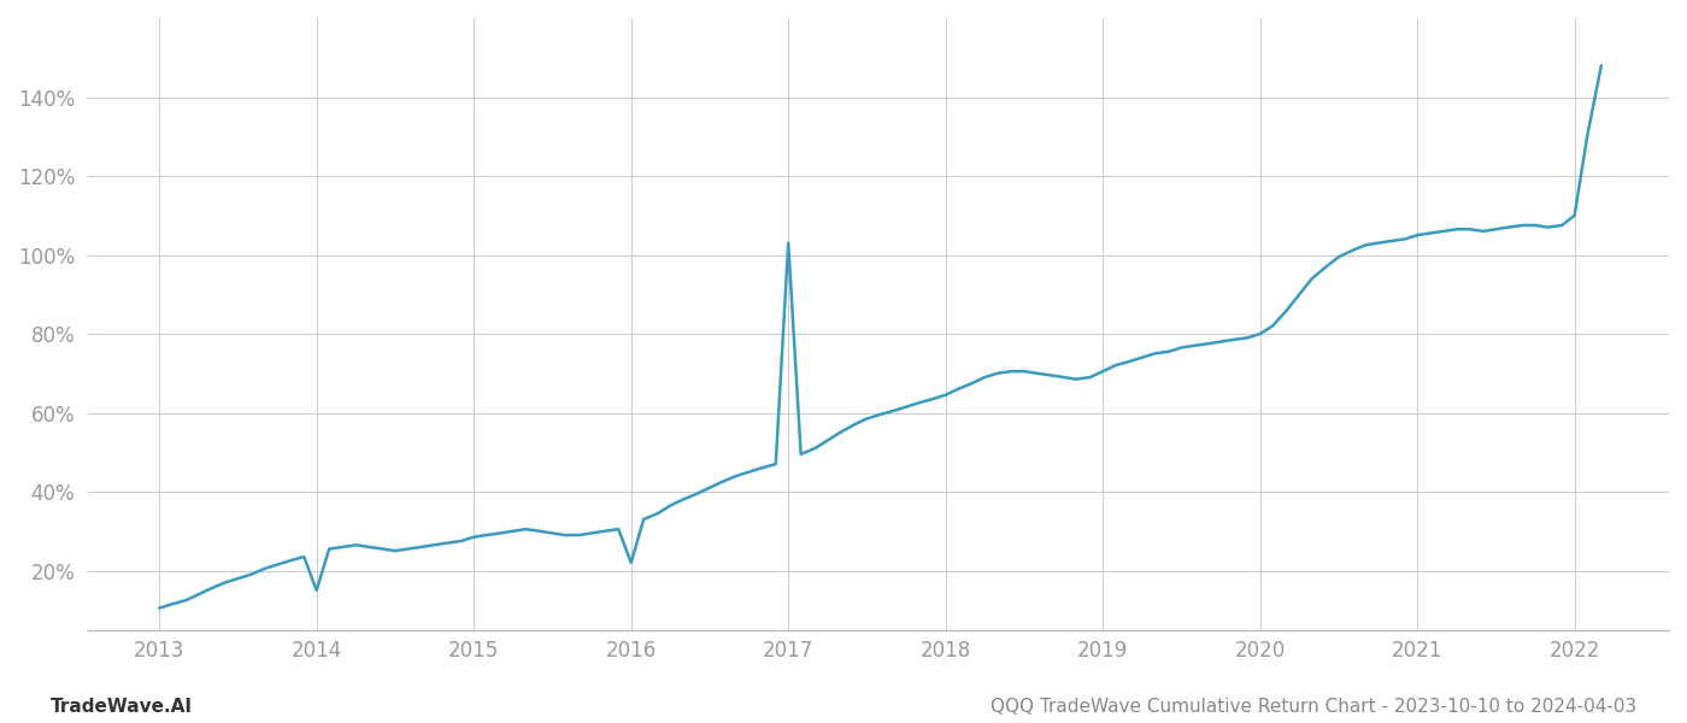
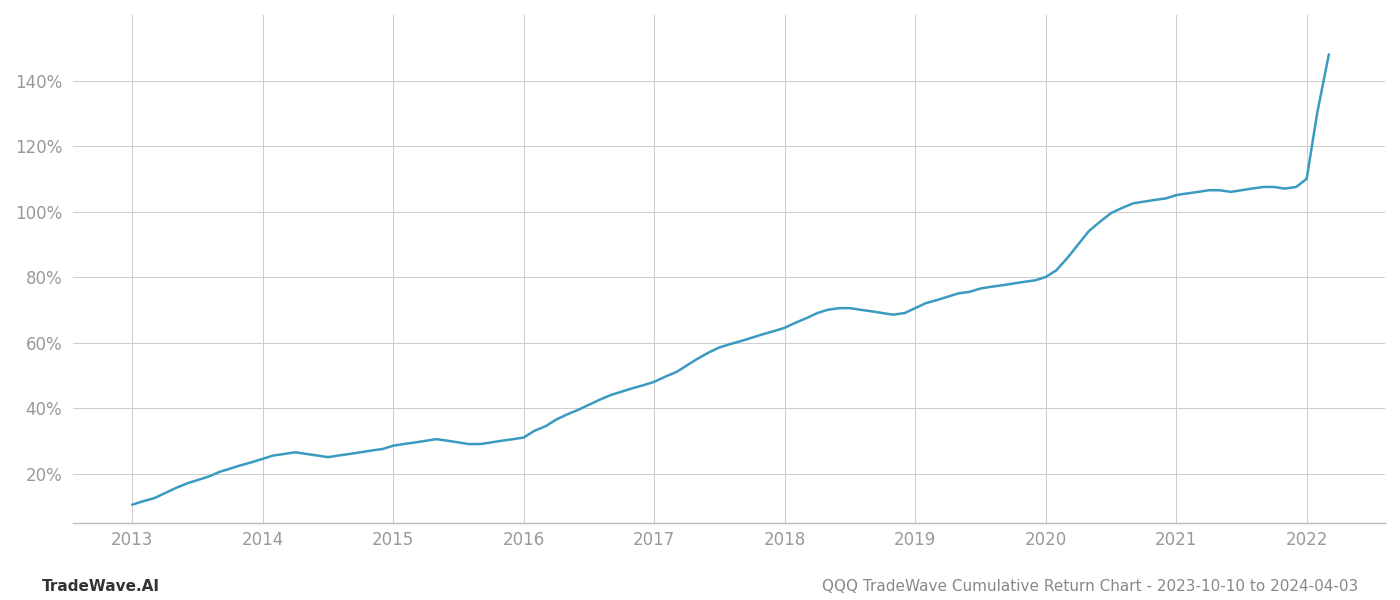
2014: 15.0% -> 24.5%
2016: 22.0% -> 31.0%
2017: 103.0% -> 48.0%
